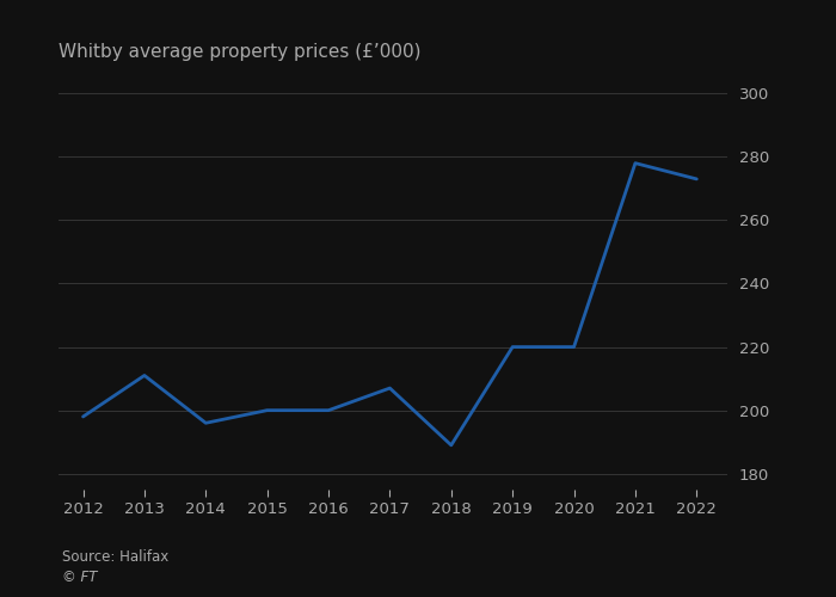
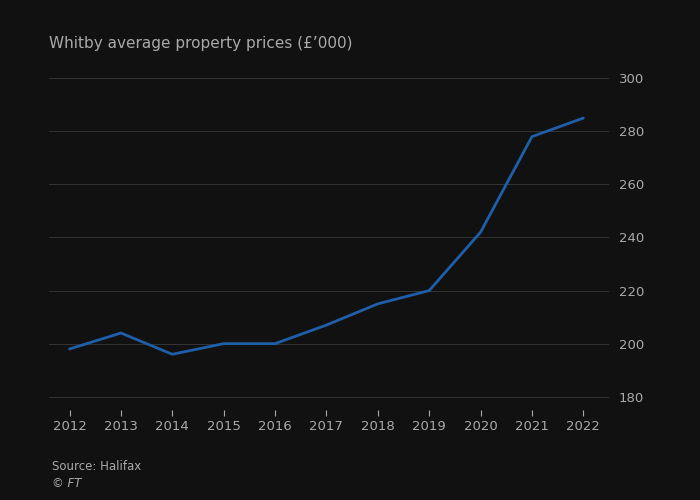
2013: 211 -> 204
2018: 189 -> 215
2020: 220 -> 242
2022: 273 -> 285
